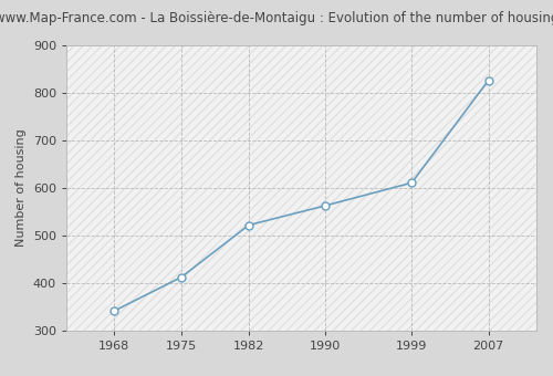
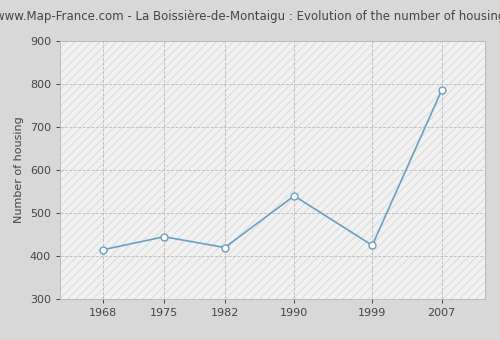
1968: 342 -> 415
1975: 413 -> 445
1982: 522 -> 420
1990: 563 -> 540
1999: 611 -> 425
2007: 826 -> 785
